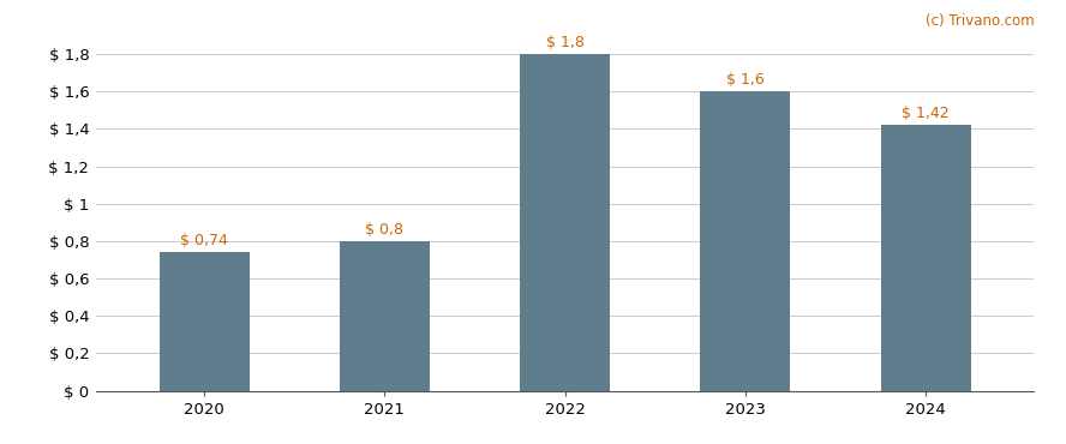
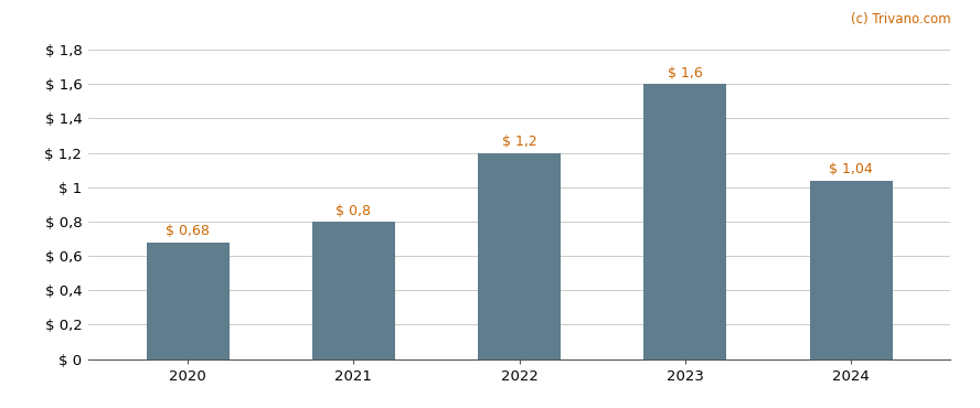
2020: 0,74 -> 0,68
2022: 1,8 -> 1,2
2024: 1,42 -> 1,04
